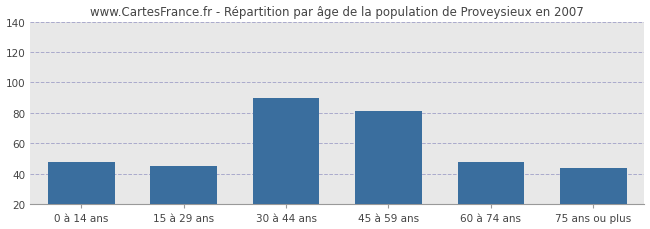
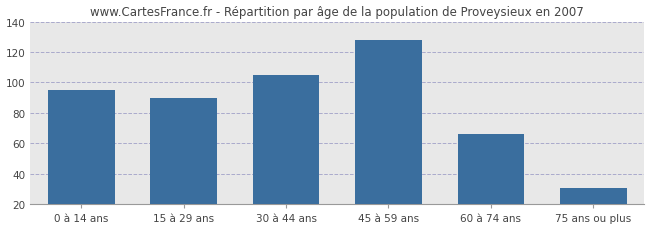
0 à 14 ans: 48 -> 95
15 à 29 ans: 45 -> 90
30 à 44 ans: 90 -> 105
45 à 59 ans: 81 -> 128
60 à 74 ans: 48 -> 66
75 ans ou plus: 44 -> 31
